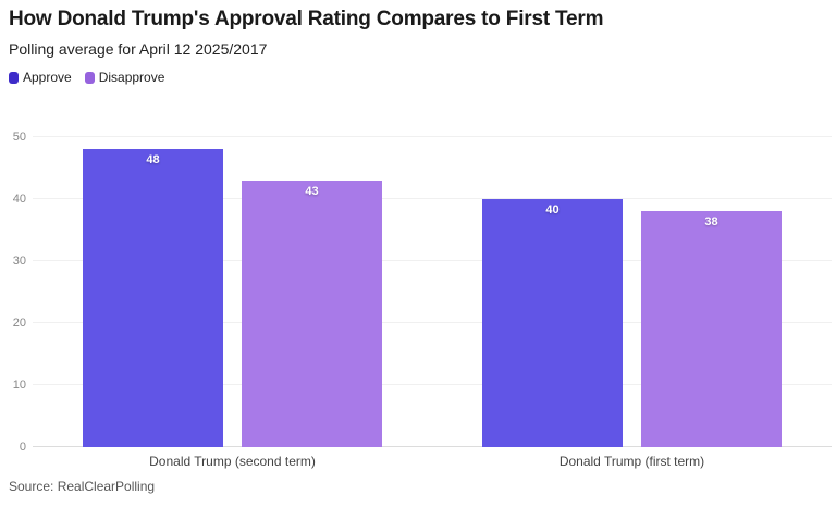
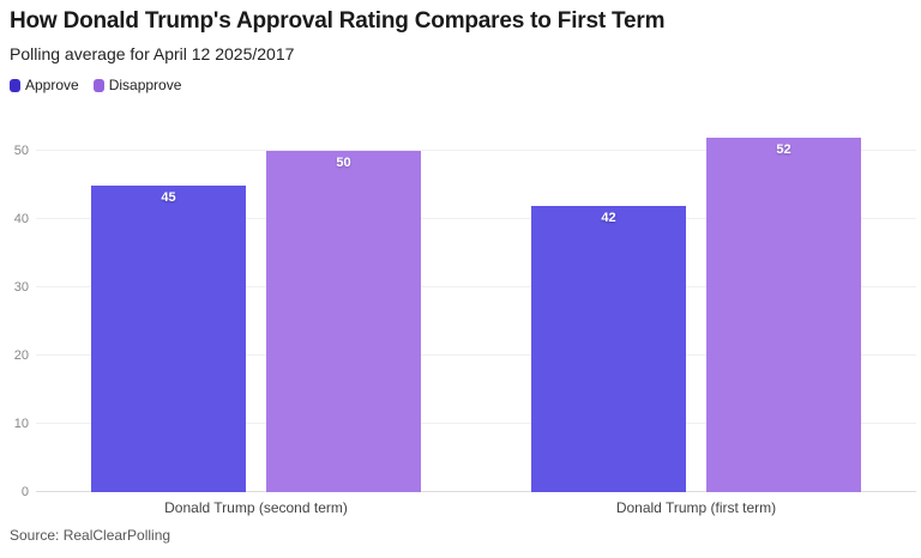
Approve/Donald Trump (second term): 48 -> 45
Disapprove/Donald Trump (second term): 43 -> 50
Approve/Donald Trump (first term): 40 -> 42
Disapprove/Donald Trump (first term): 38 -> 52
